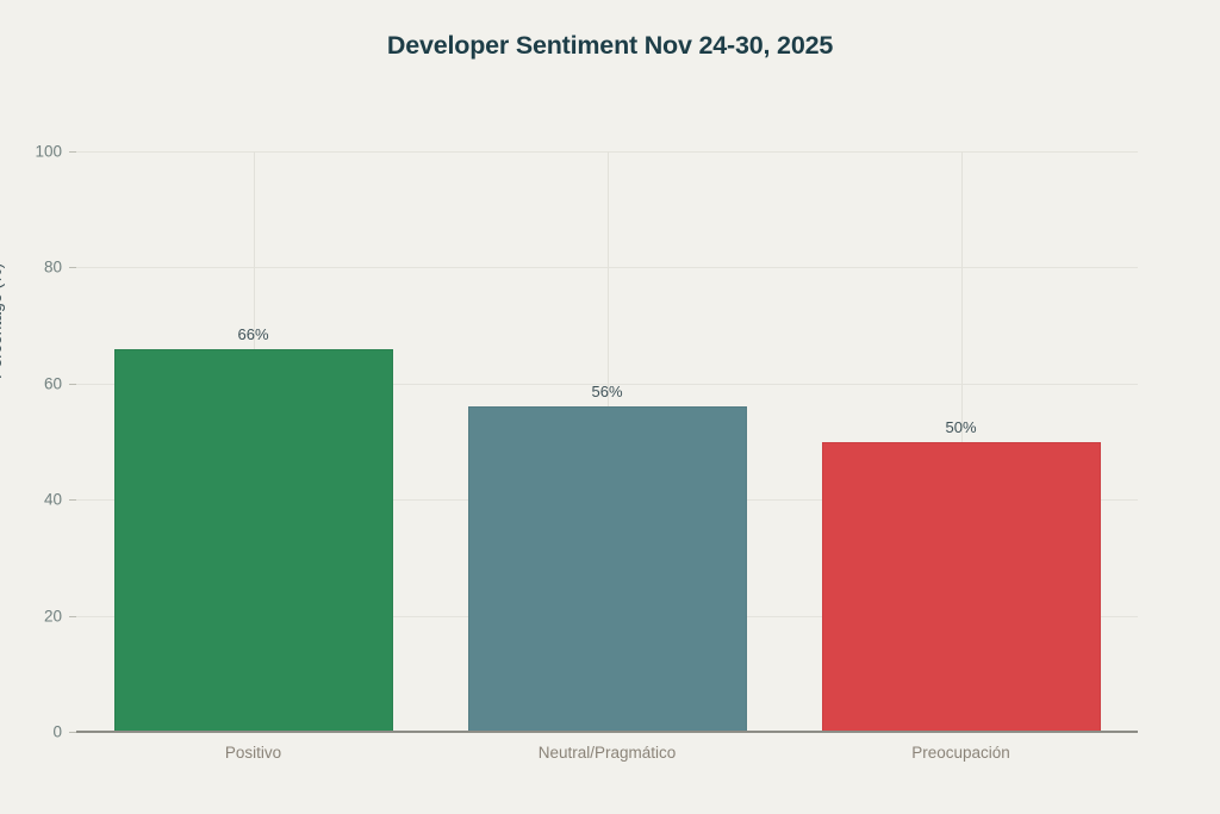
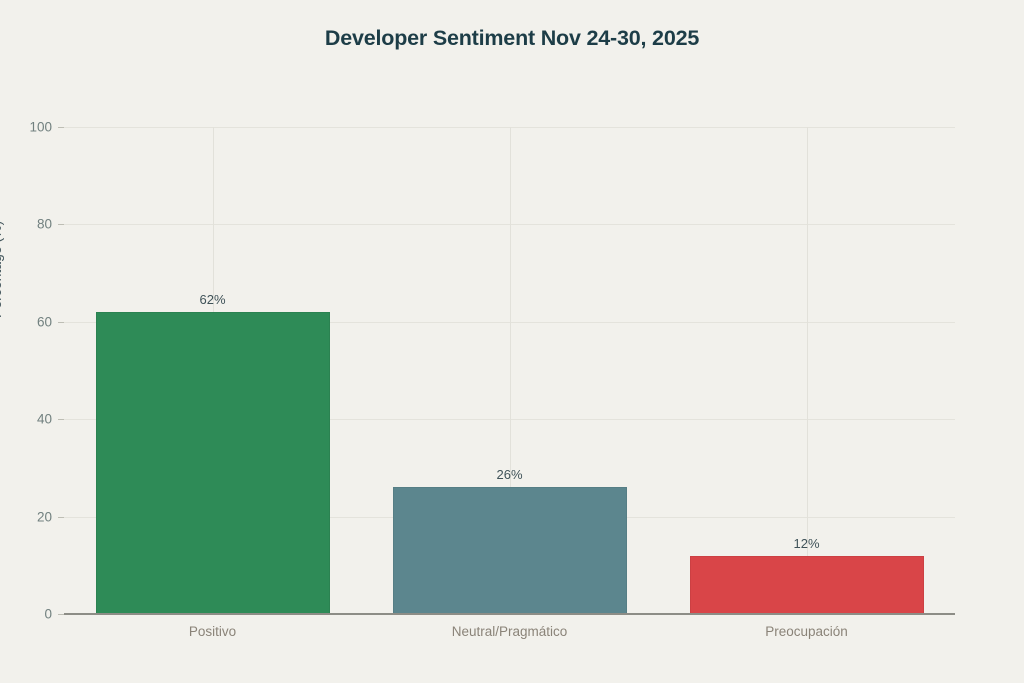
Positivo: 66% -> 62%
Neutral/Pragmático: 56% -> 26%
Preocupación: 50% -> 12%
